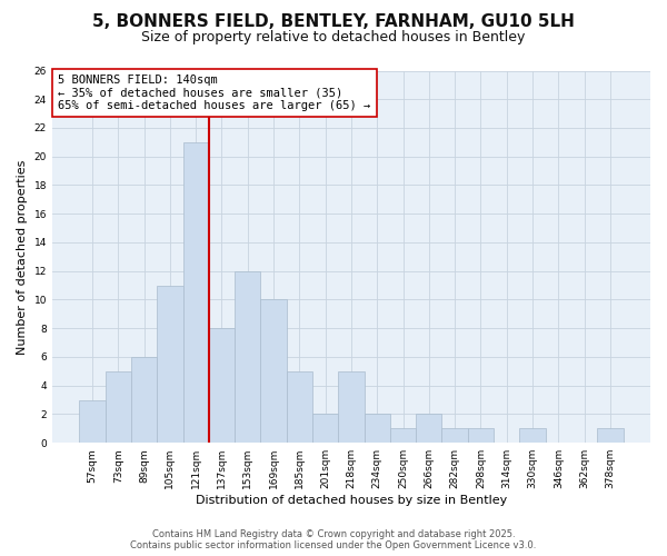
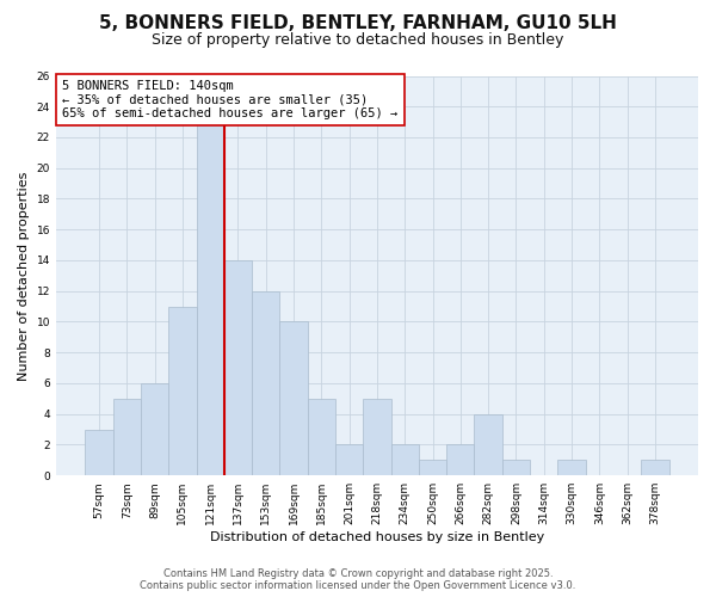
121sqm: 21 -> 23
137sqm: 8 -> 14
282sqm: 1 -> 4
